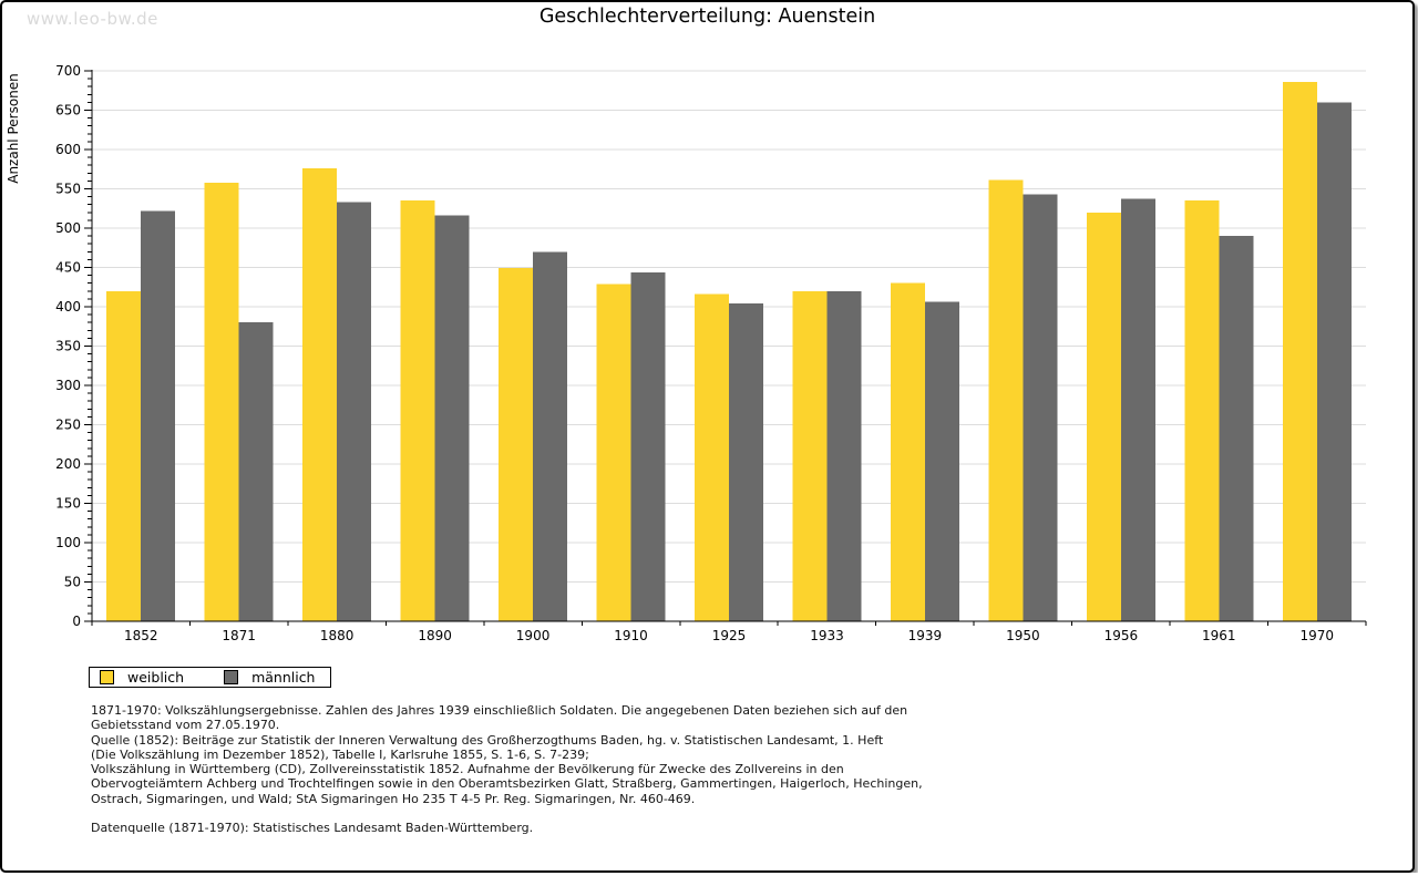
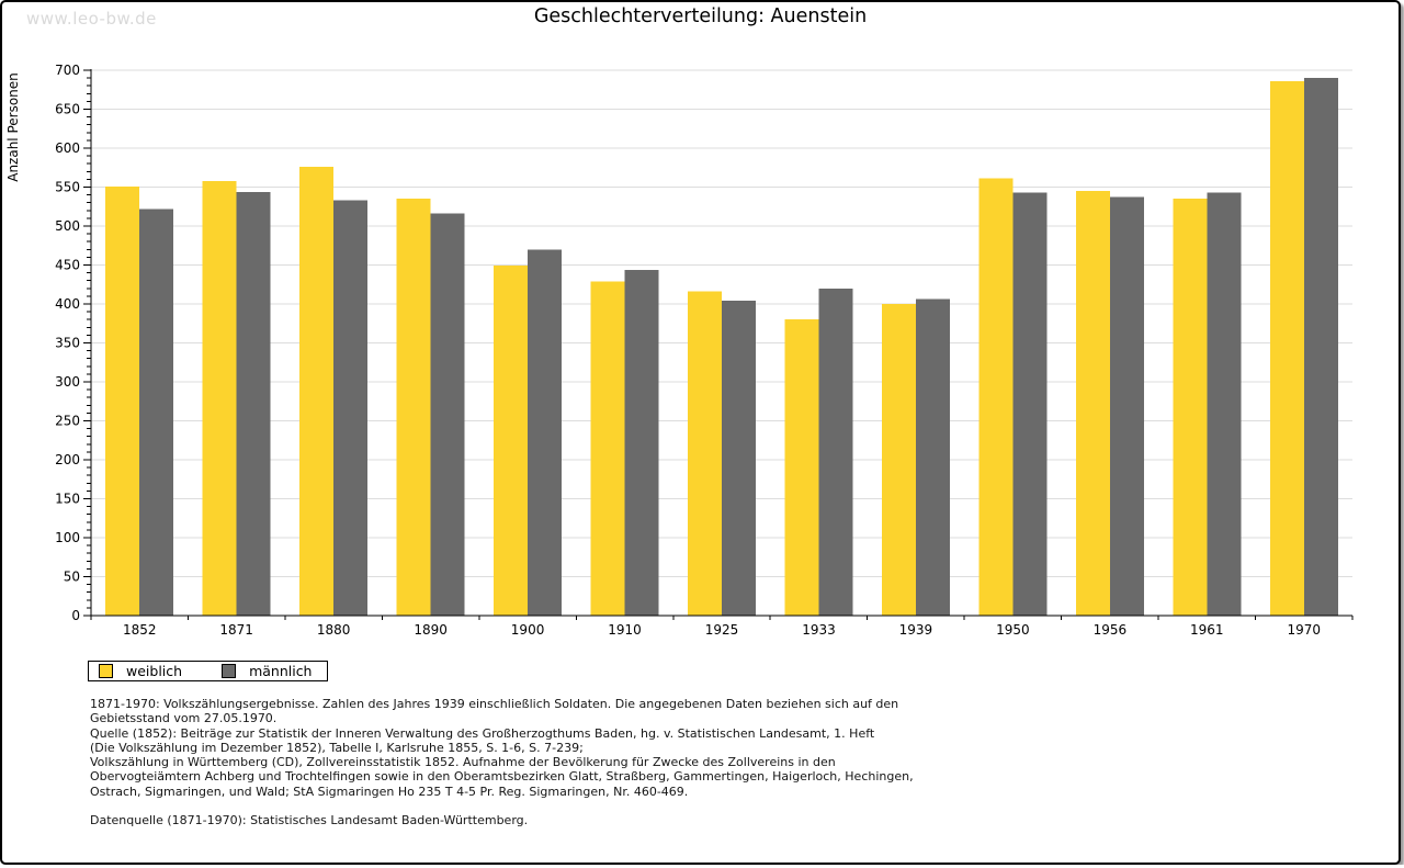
weiblich/1852: 420 -> 550
männlich/1871: 380 -> 540
weiblich/1933: 420 -> 380
weiblich/1939: 430 -> 400
weiblich/1956: 520 -> 540
männlich/1961: 490 -> 540
männlich/1970: 660 -> 690
